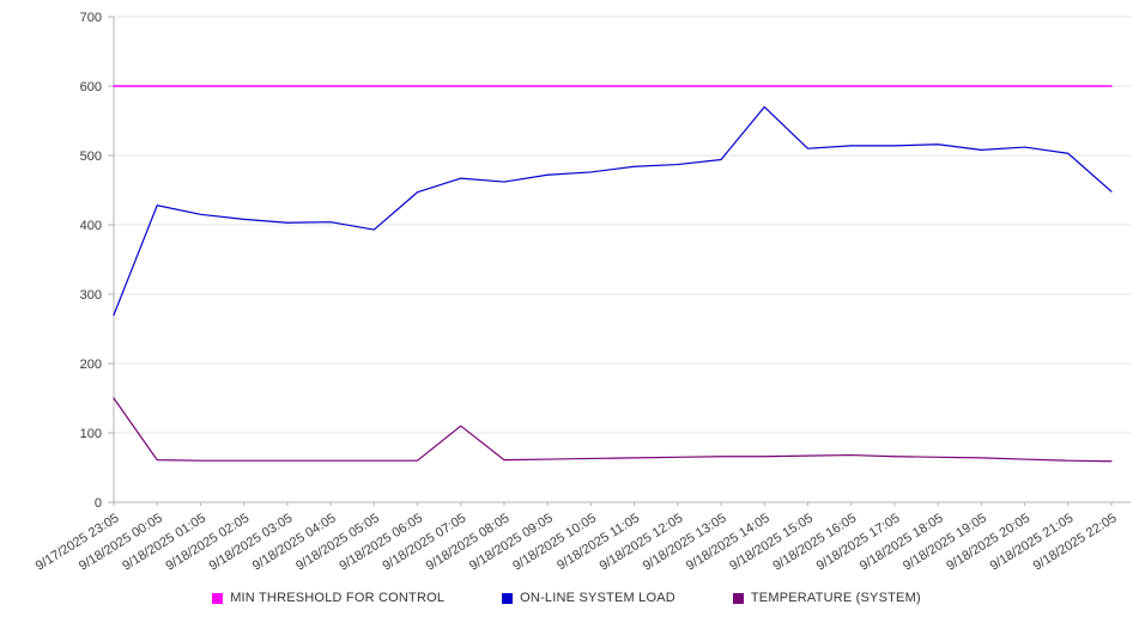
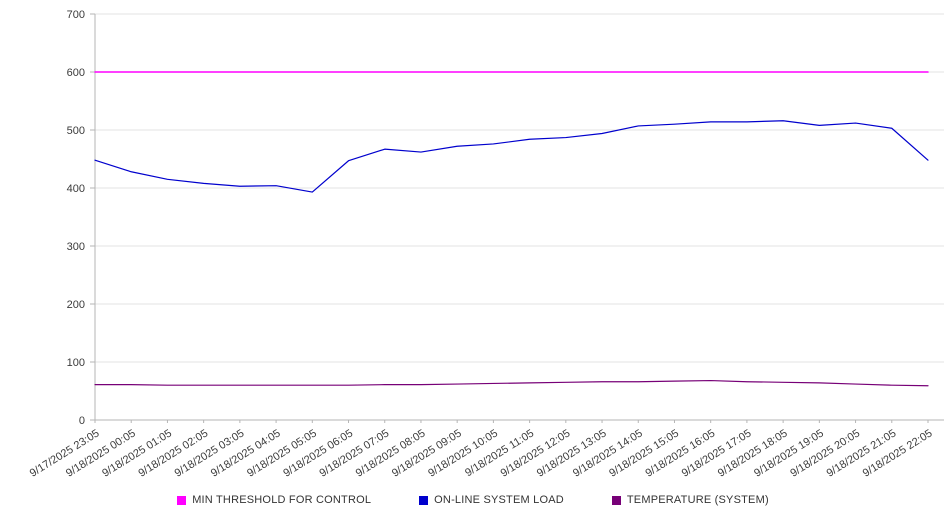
ON-LINE SYSTEM LOAD/9/17/2025 23:05: 270 -> 450
TEMPERATURE (SYSTEM)/9/17/2025 23:05: 150 -> 60
TEMPERATURE (SYSTEM)/9/18/2025 07:05: 110 -> 60
ON-LINE SYSTEM LOAD/9/18/2025 14:05: 570 -> 510
